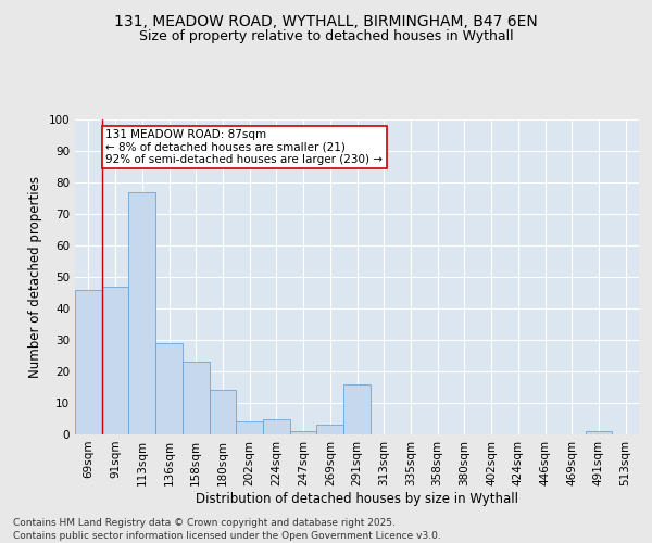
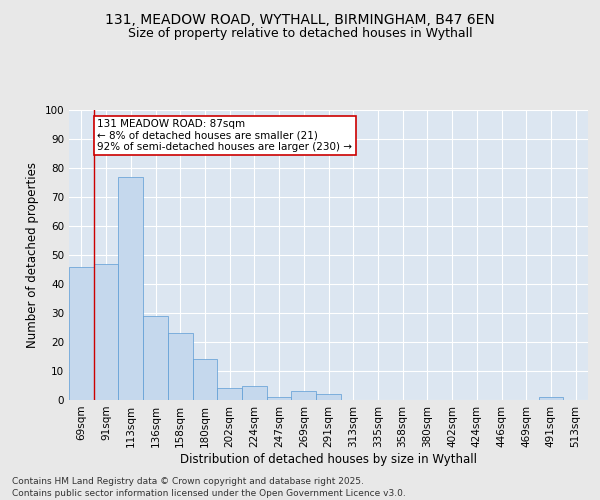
291sqm: 16 -> 2
